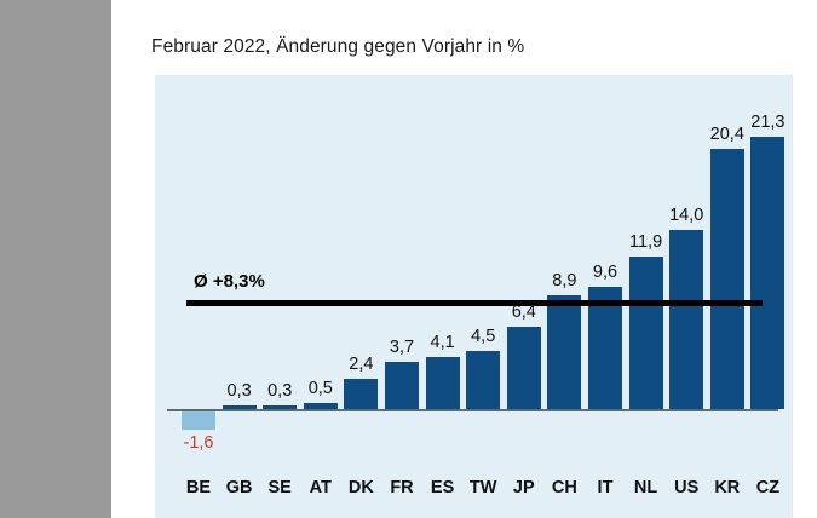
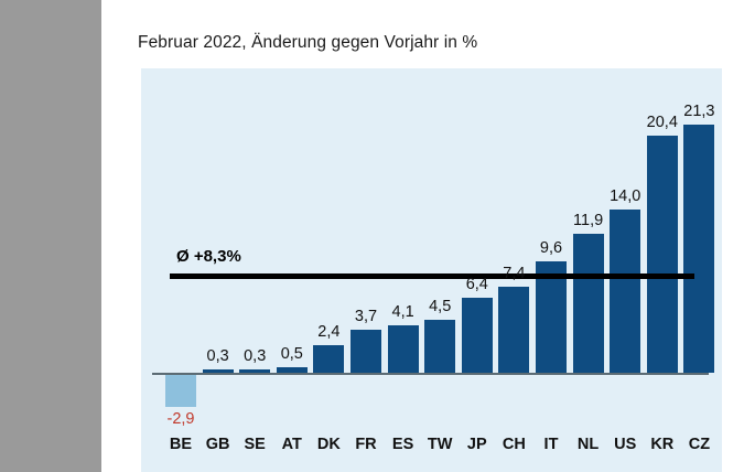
BE: -1,6 -> -2,9
CH: 8,9 -> 7,4
